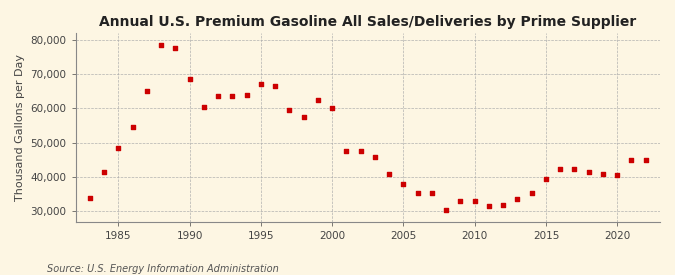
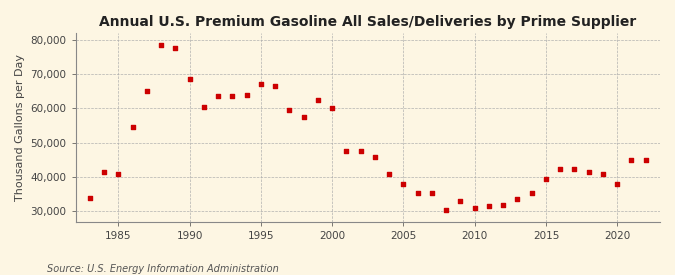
1985: 48,500 -> 41,000
2010: 33,000 -> 31,000
2020: 40,500 -> 38,000
